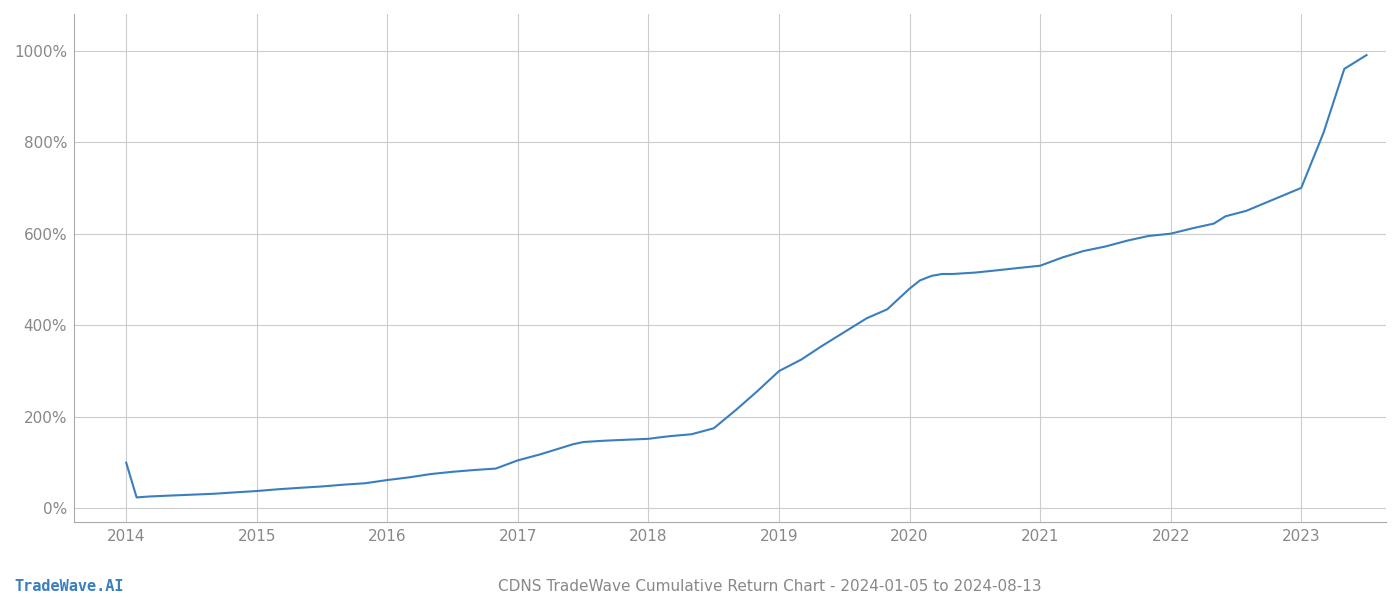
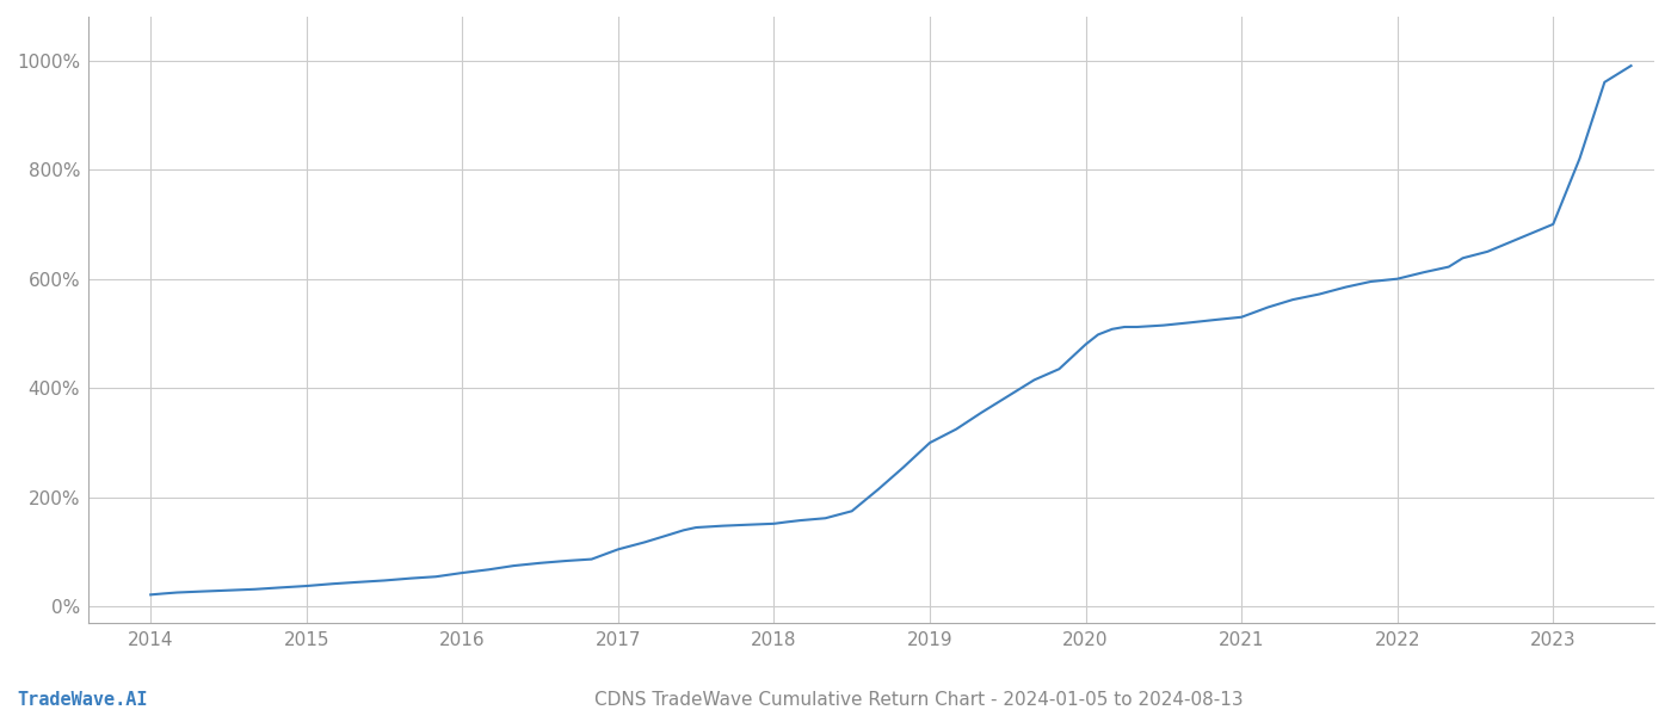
2014: 100% -> 22%
